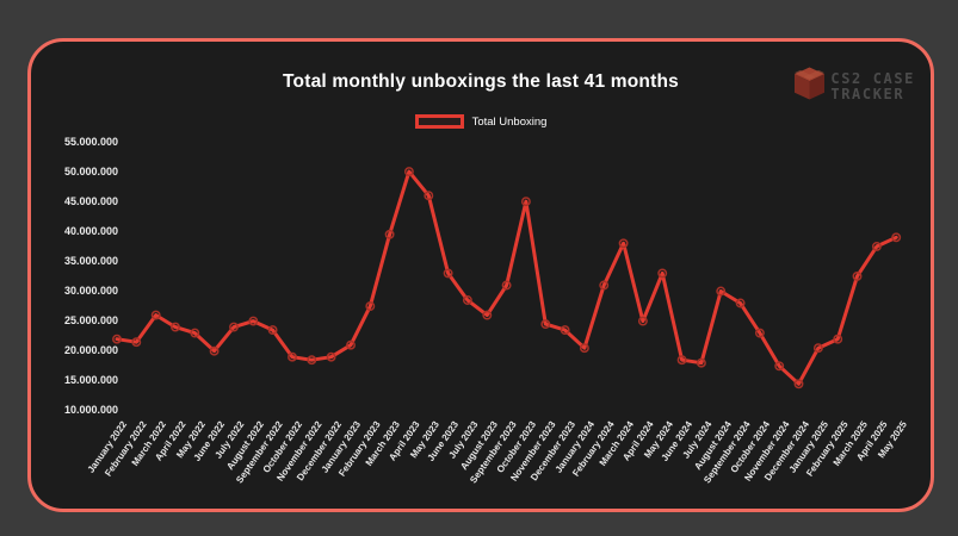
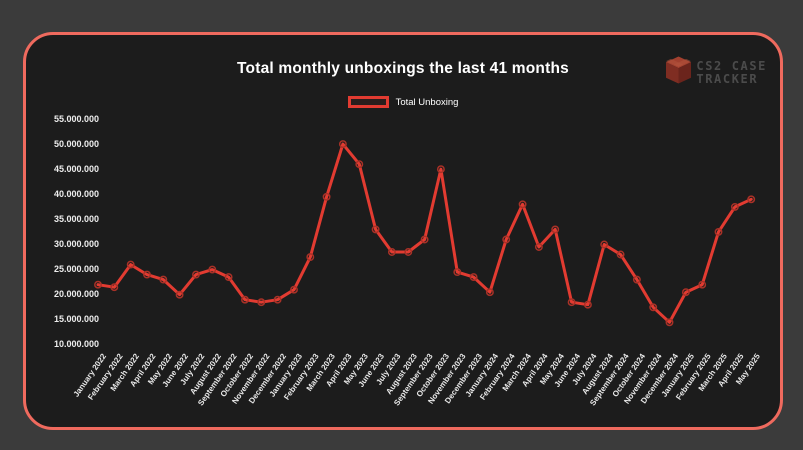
August 2023: 26000000 -> 28000000
April 2024: 25000000 -> 30000000
